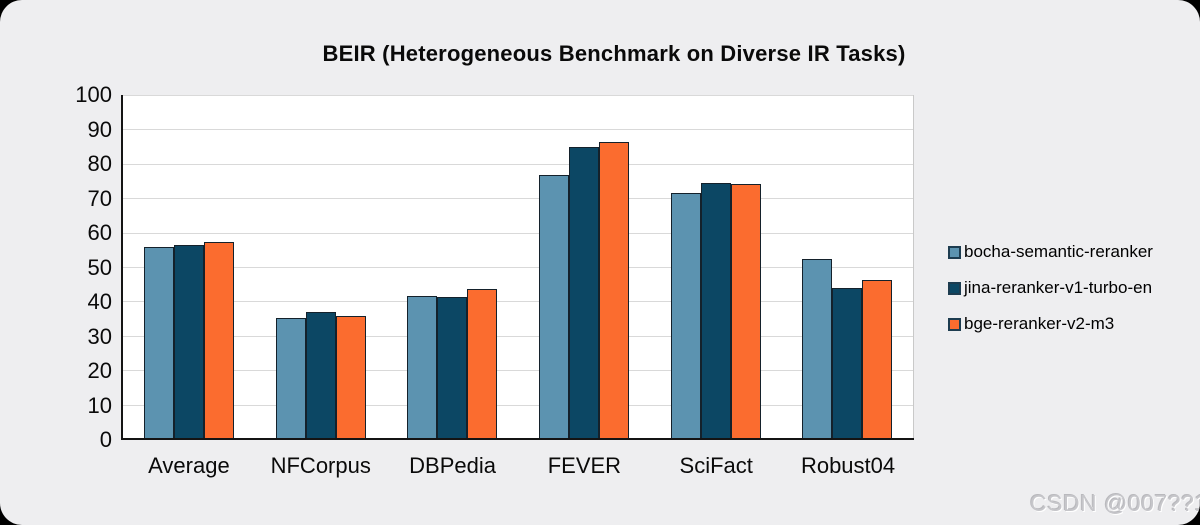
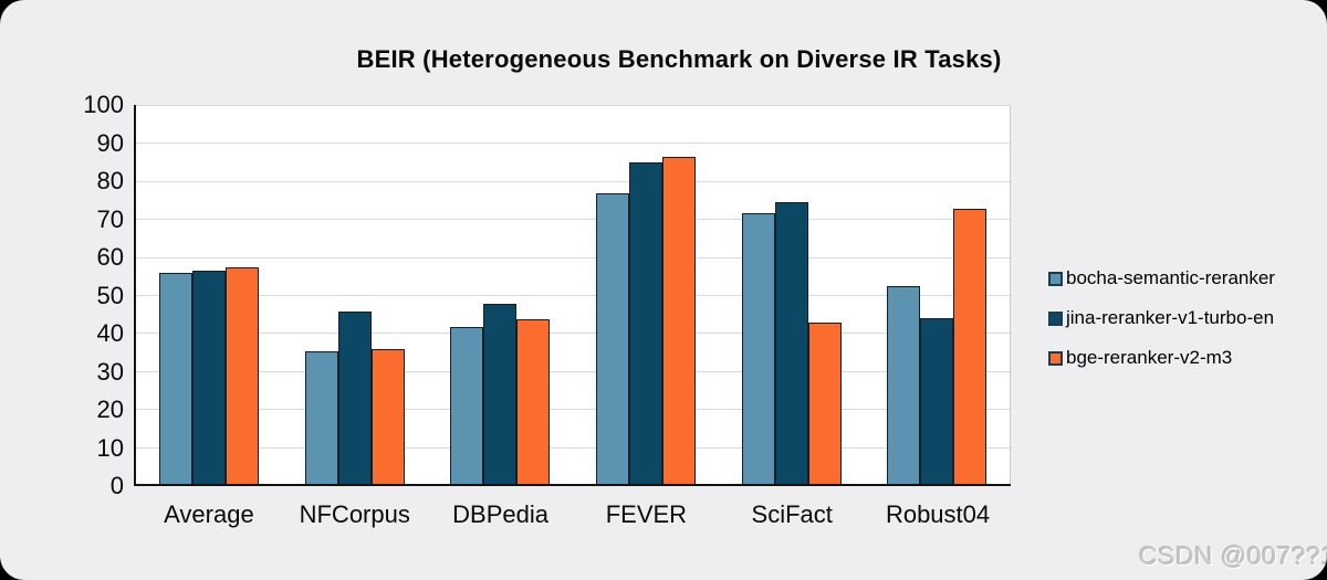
jina-reranker-v1-turbo-en/NFCorpus: 37 -> 46
jina-reranker-v1-turbo-en/DBPedia: 42 -> 48
bge-reranker-v2-m3/SciFact: 74 -> 43
bge-reranker-v2-m3/Robust04: 46 -> 73
